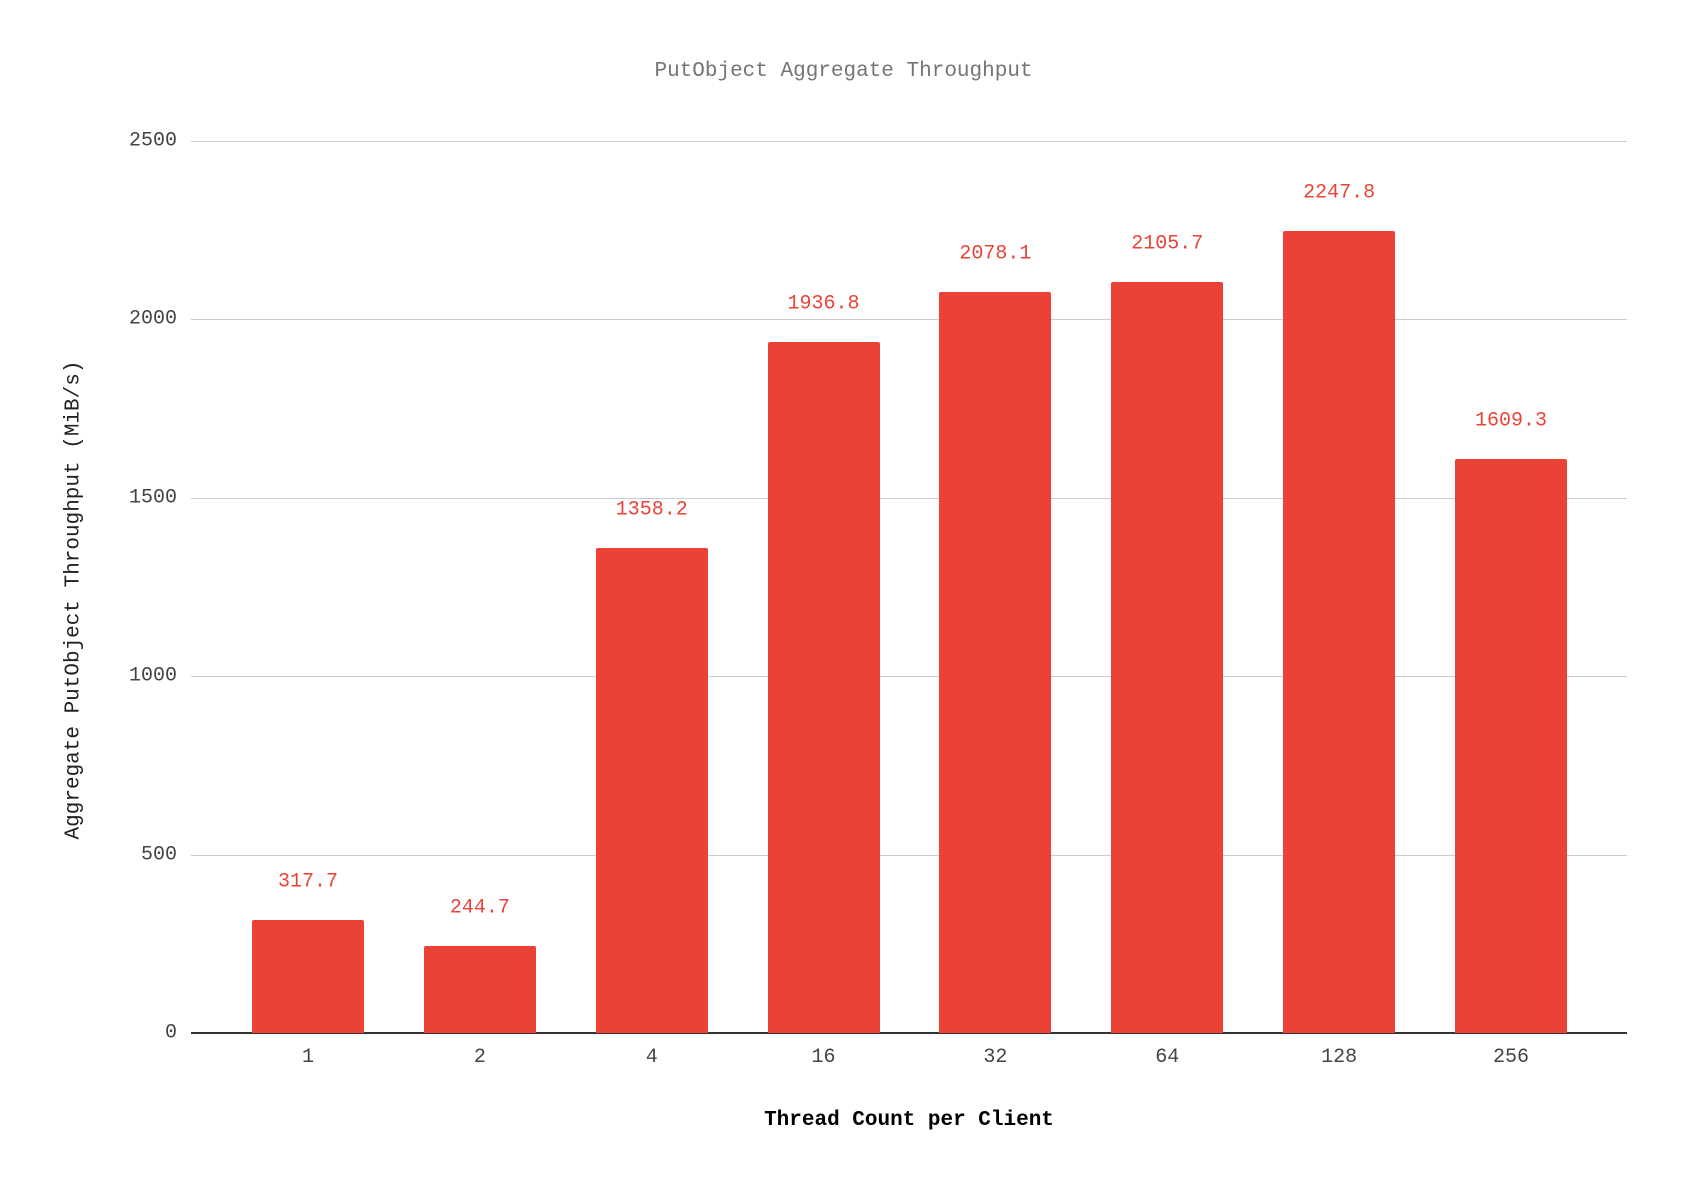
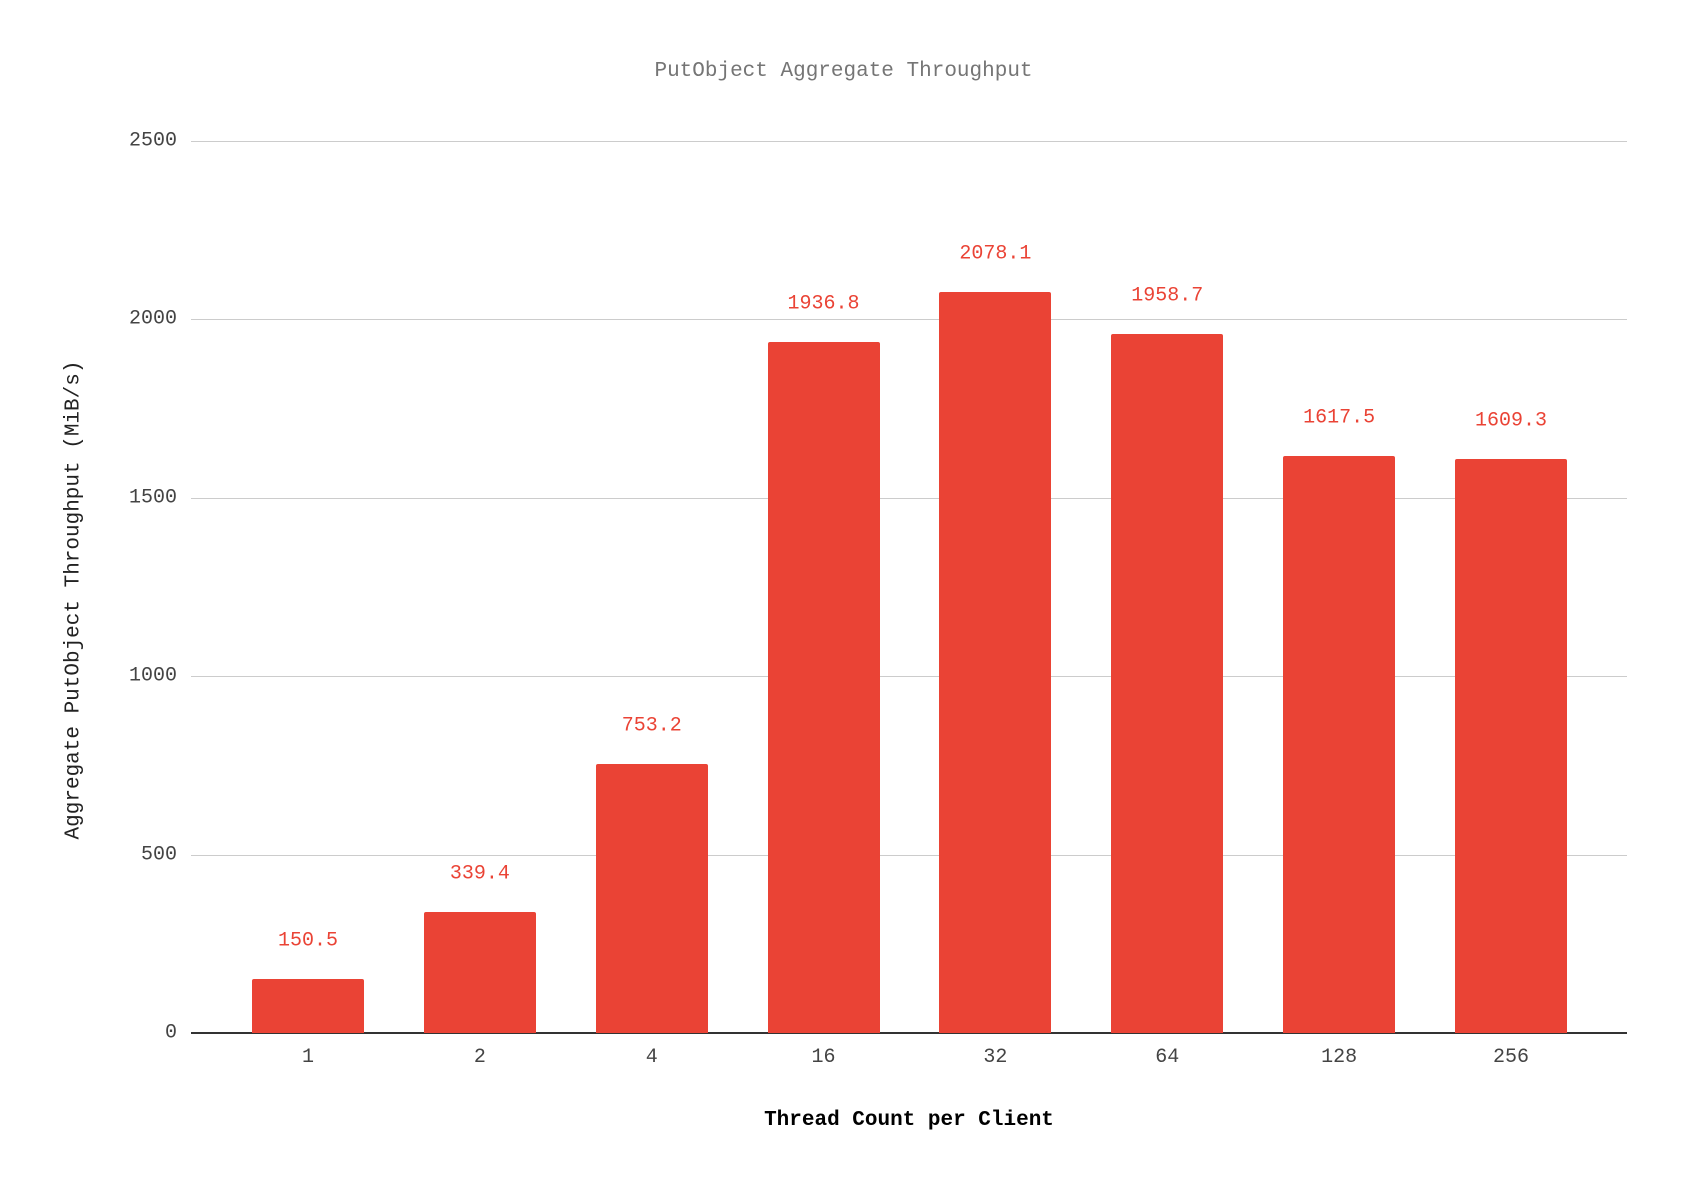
1: 317.7 -> 150.5
2: 244.7 -> 339.4
4: 1358.2 -> 753.2
64: 2105.7 -> 1958.7
128: 2247.8 -> 1617.5
